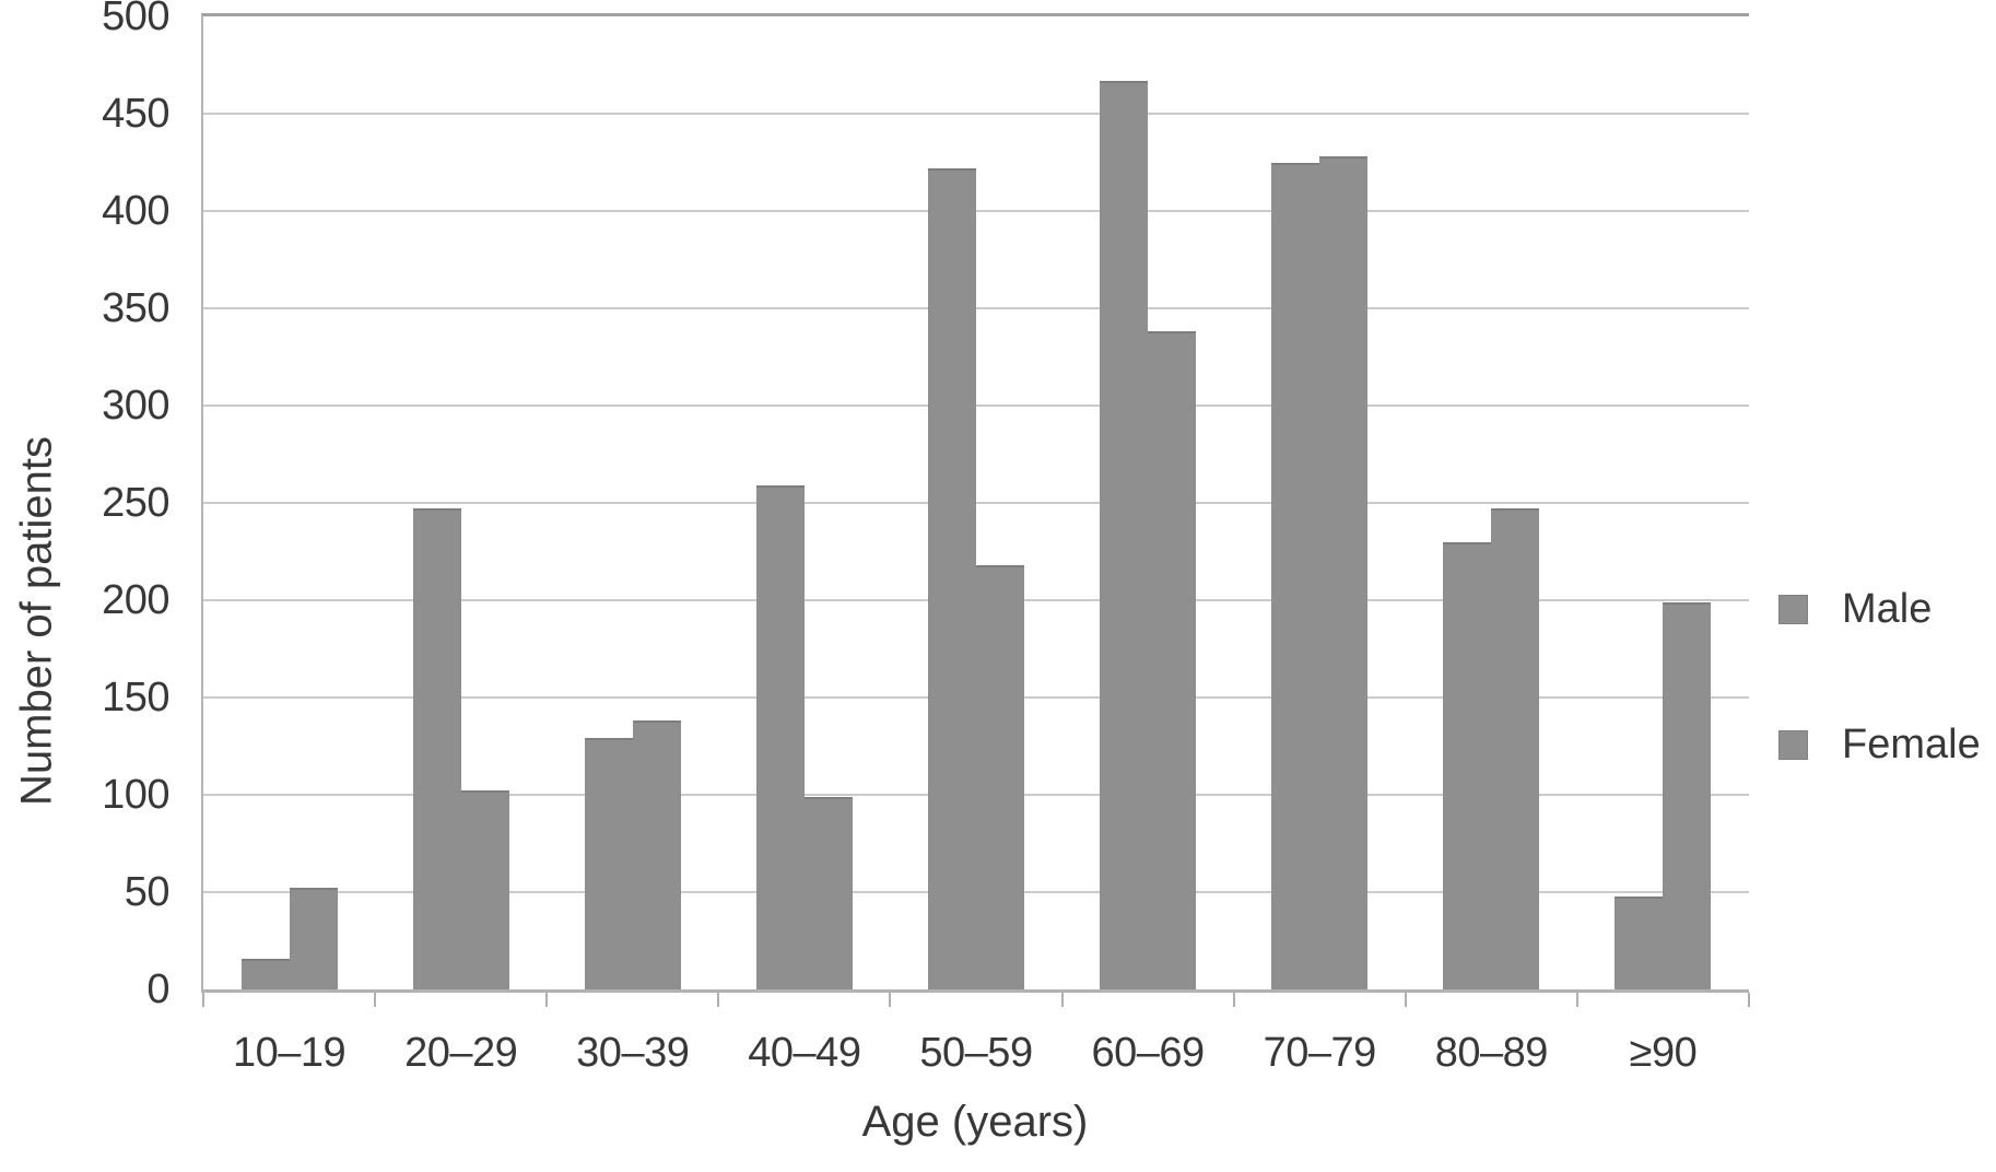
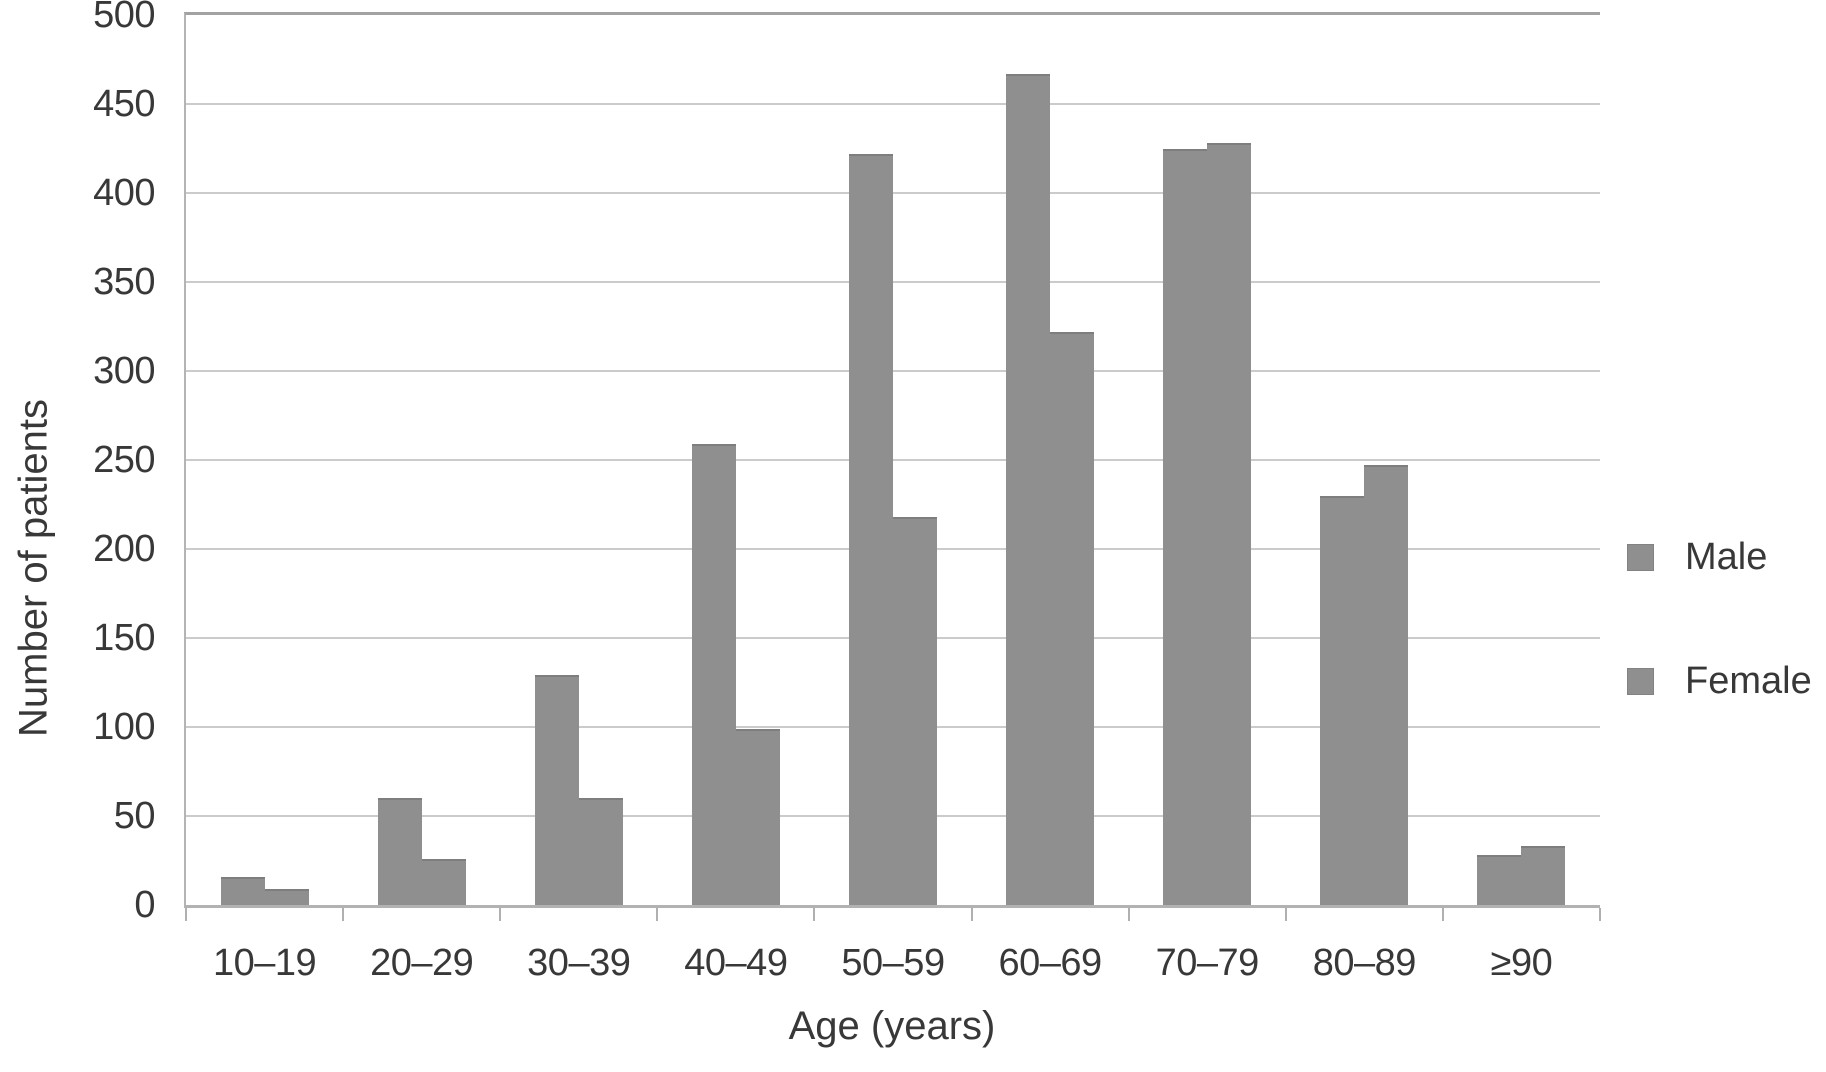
Female/10–19: 52 -> 9
Male/20–29: 247 -> 60
Female/20–29: 102 -> 26
Female/30–39: 138 -> 60
Female/60–69: 338 -> 322
Male/≥90: 48 -> 28
Female/≥90: 199 -> 33
